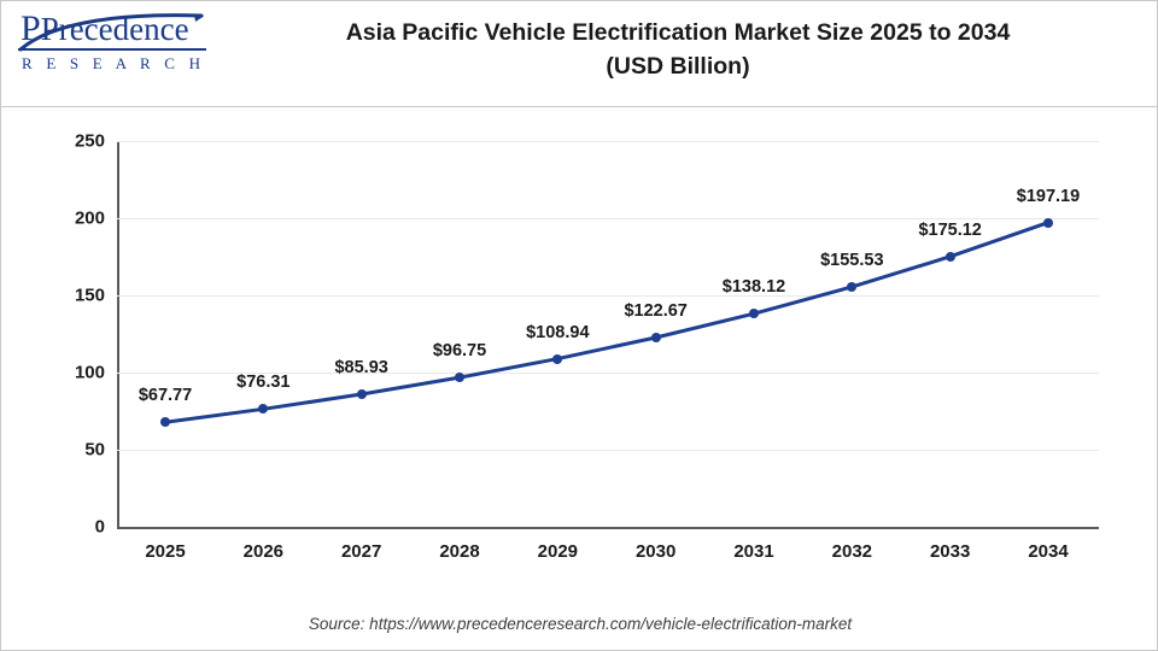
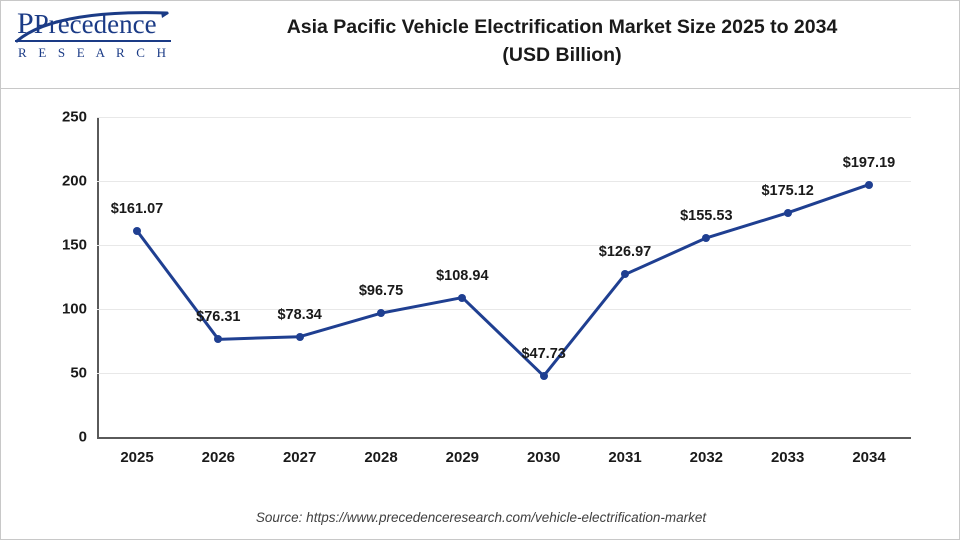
2025: $67.77 -> $161.07
2027: $85.93 -> $78.34
2030: $122.67 -> $47.73
2031: $138.12 -> $126.97
